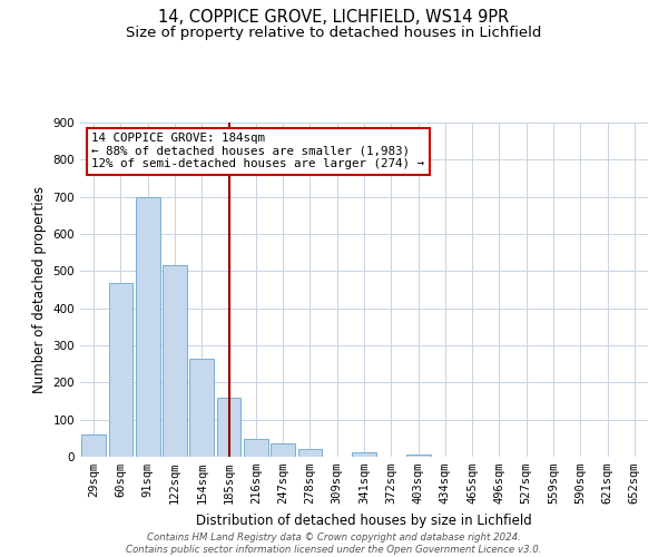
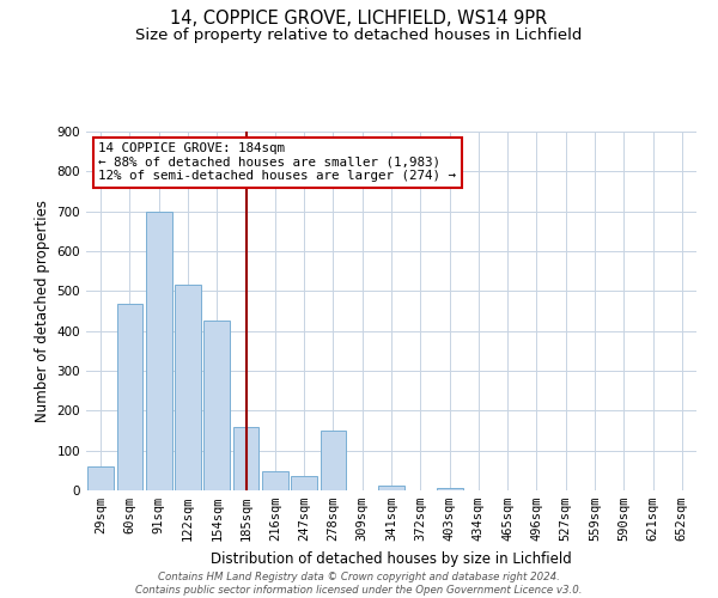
154sqm: 265 -> 425
278sqm: 20 -> 150
